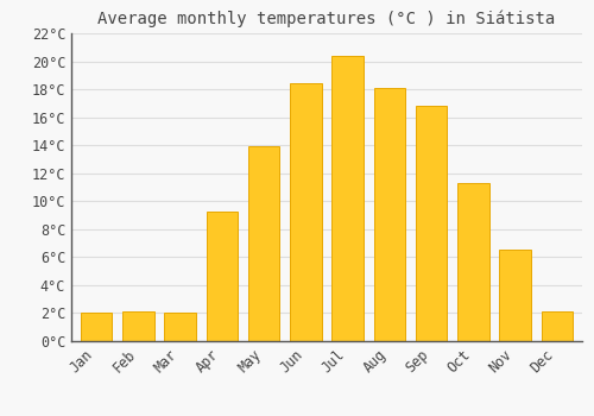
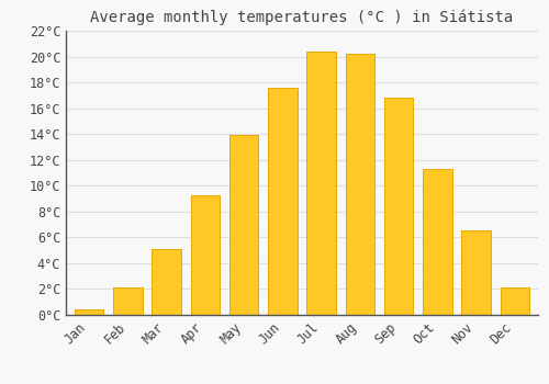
Jan: 2.0°C -> 0.4°C
Mar: 2.0°C -> 5.1°C
Jun: 18.4°C -> 17.6°C
Aug: 18.1°C -> 20.2°C
